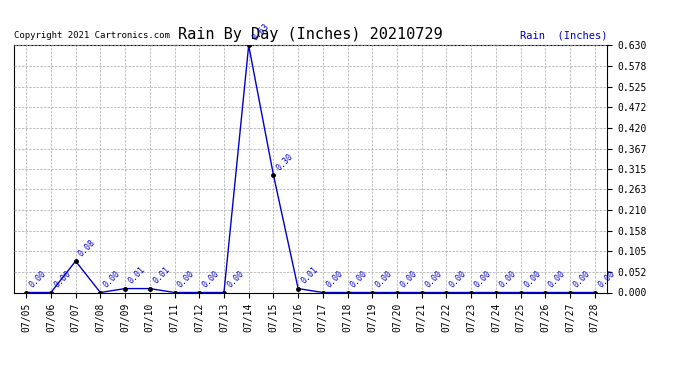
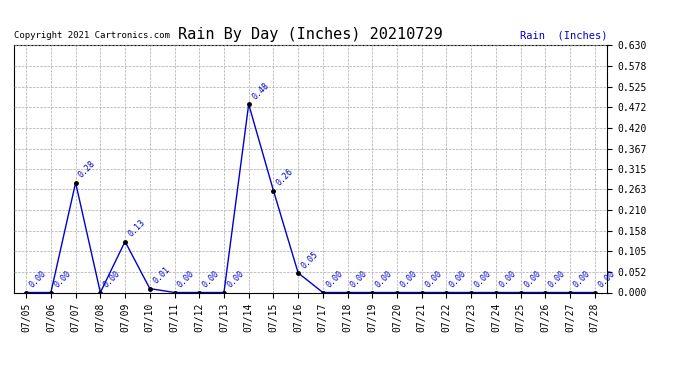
07/07: 0.08 -> 0.28
07/09: 0.01 -> 0.13
07/14: 0.63 -> 0.48
07/15: 0.30 -> 0.26
07/16: 0.01 -> 0.05
